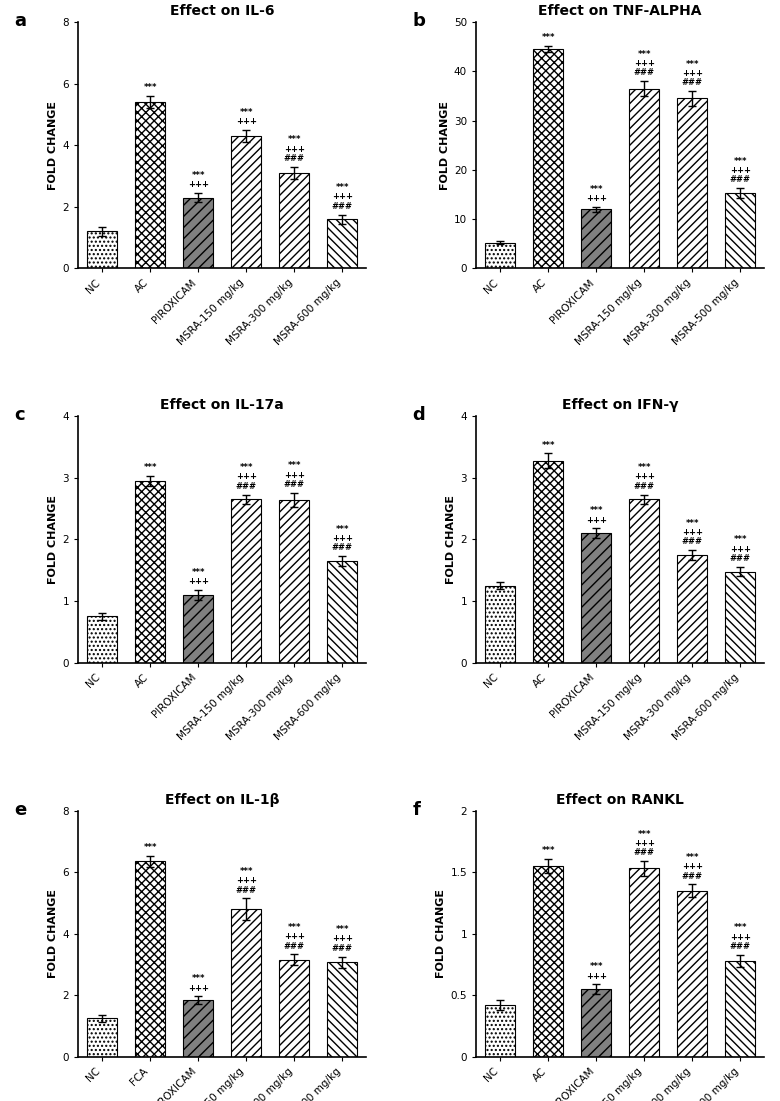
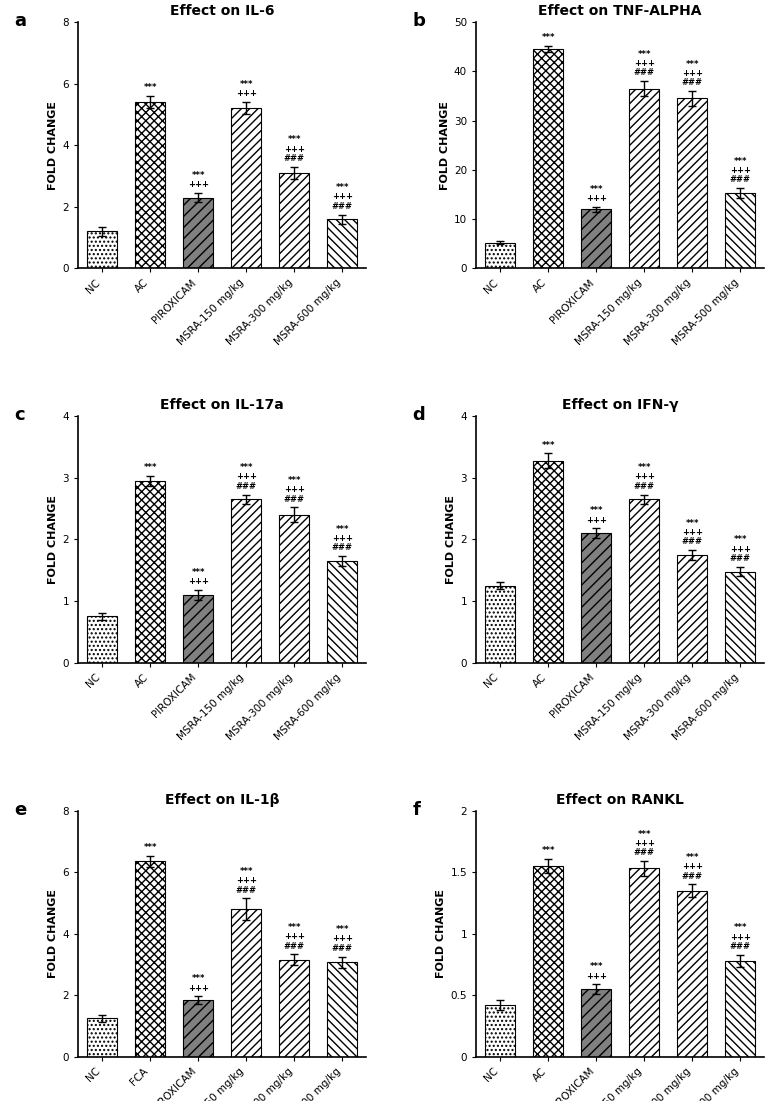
Effect on IL-6/MSRA-150 mg/kg: 4.3 -> 5.2
Effect on IL-17a/MSRA-300 mg/kg: 2.64 -> 2.40
